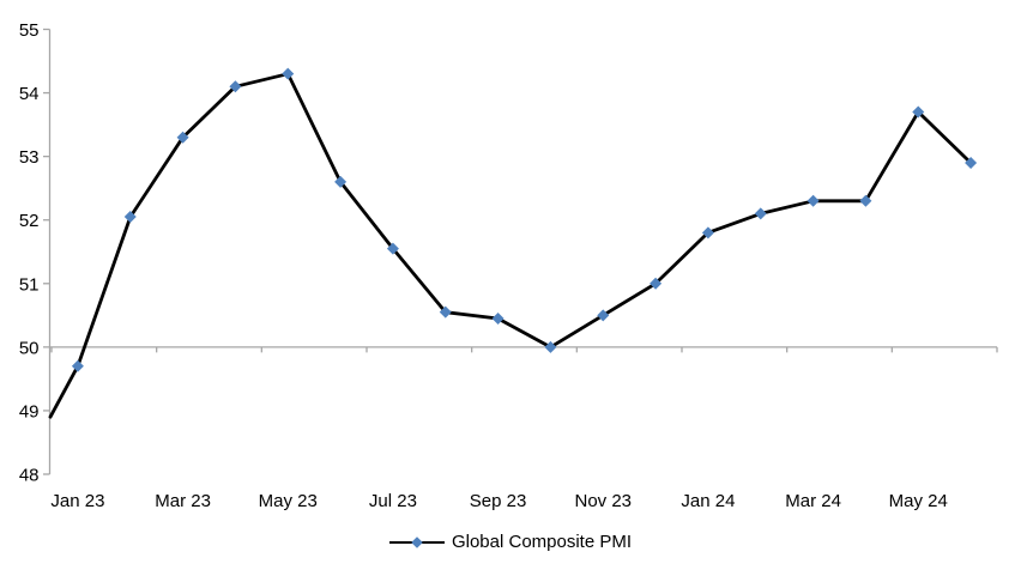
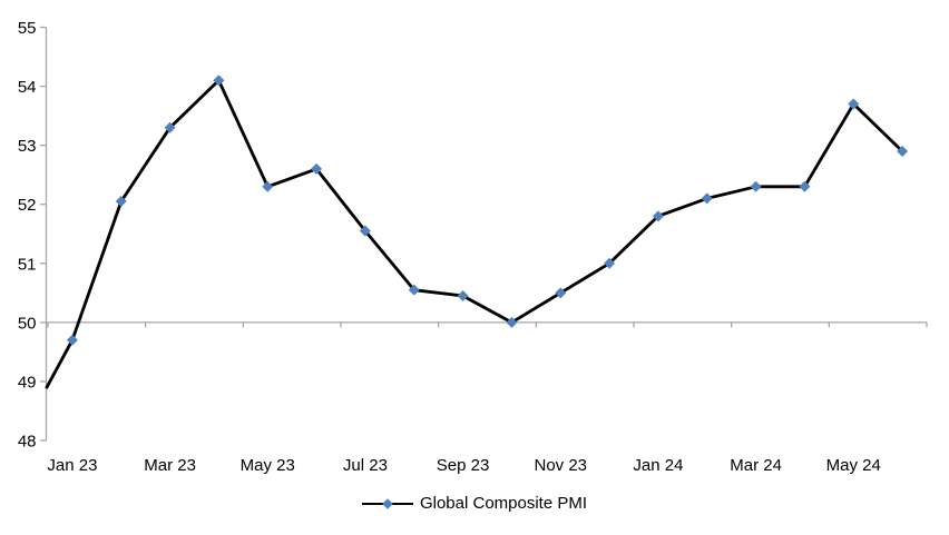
May 23: 54.3 -> 52.3
